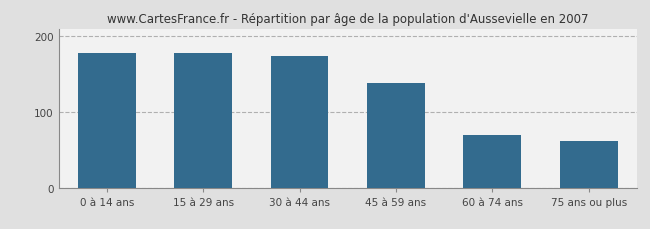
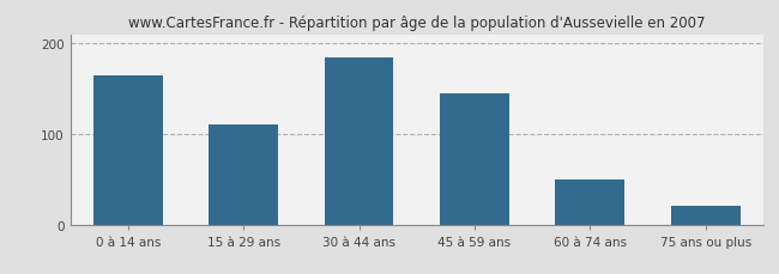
0 à 14 ans: 178 -> 165
15 à 29 ans: 178 -> 110
30 à 44 ans: 174 -> 185
45 à 59 ans: 138 -> 145
60 à 74 ans: 70 -> 50
75 ans ou plus: 62 -> 20
